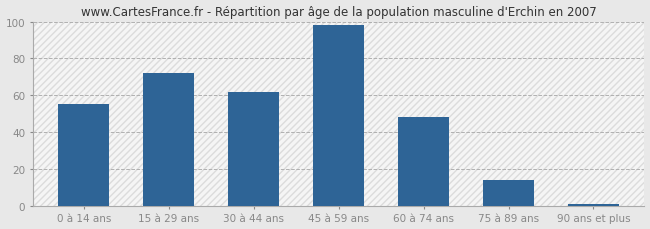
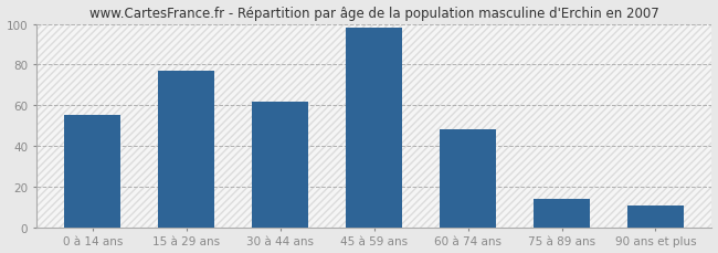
15 à 29 ans: 72 -> 77
90 ans et plus: 1 -> 11
